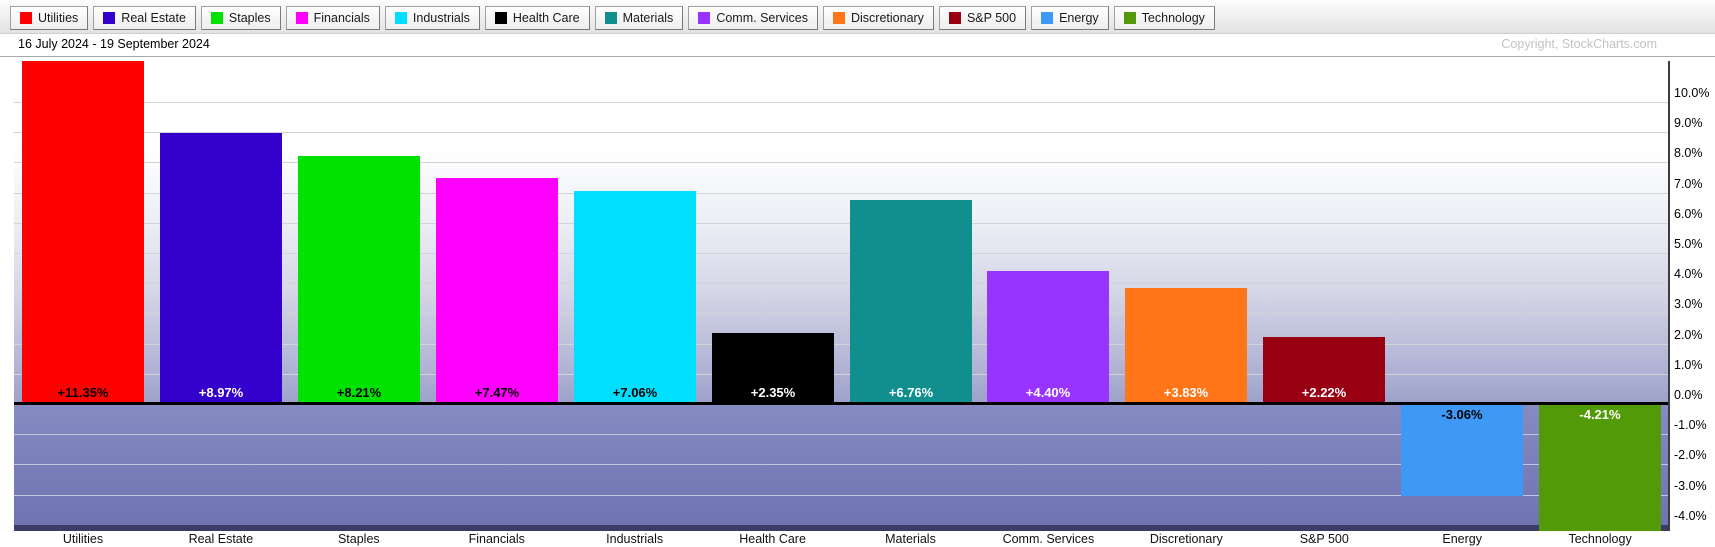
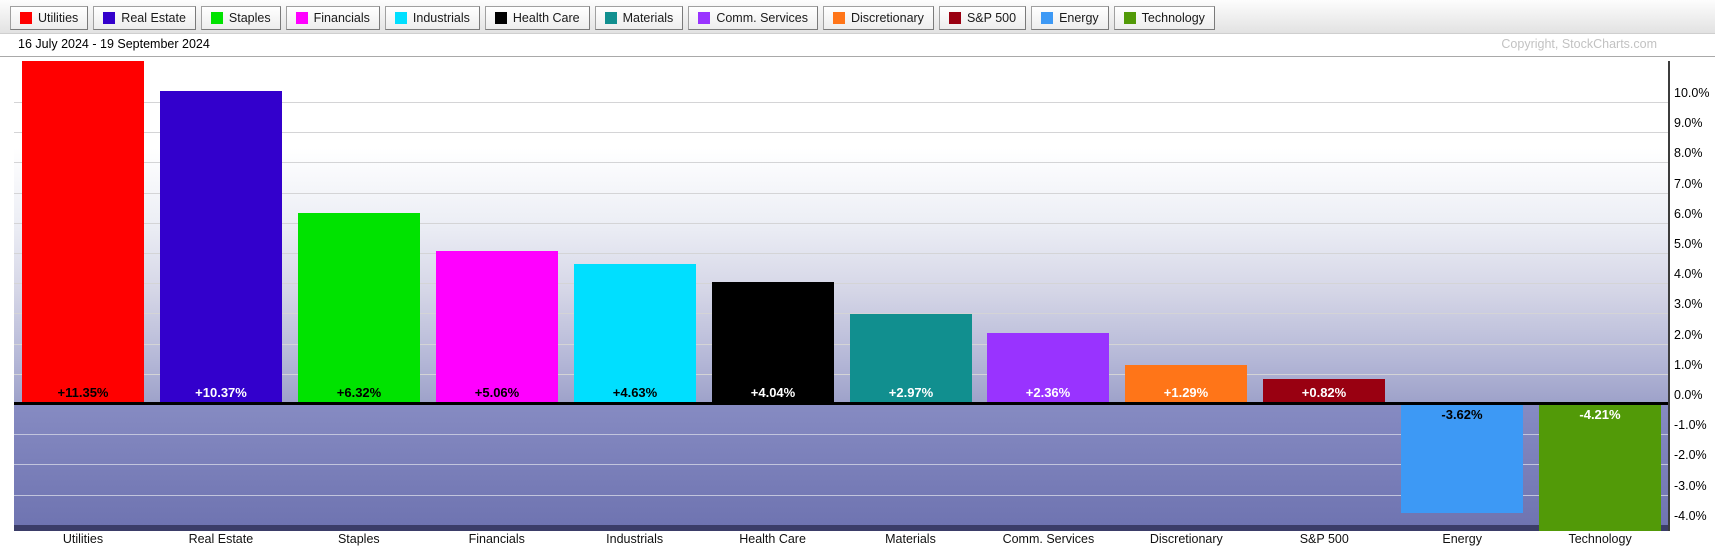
Real Estate: +8.97% -> +10.37%
Staples: +8.21% -> +6.32%
Financials: +7.47% -> +5.06%
Industrials: +7.06% -> +4.63%
Health Care: +2.35% -> +4.04%
Materials: +6.76% -> +2.97%
Comm. Services: +4.40% -> +2.36%
Discretionary: +3.83% -> +1.29%
S&P 500: +2.22% -> +0.82%
Energy: -3.06% -> -3.62%
